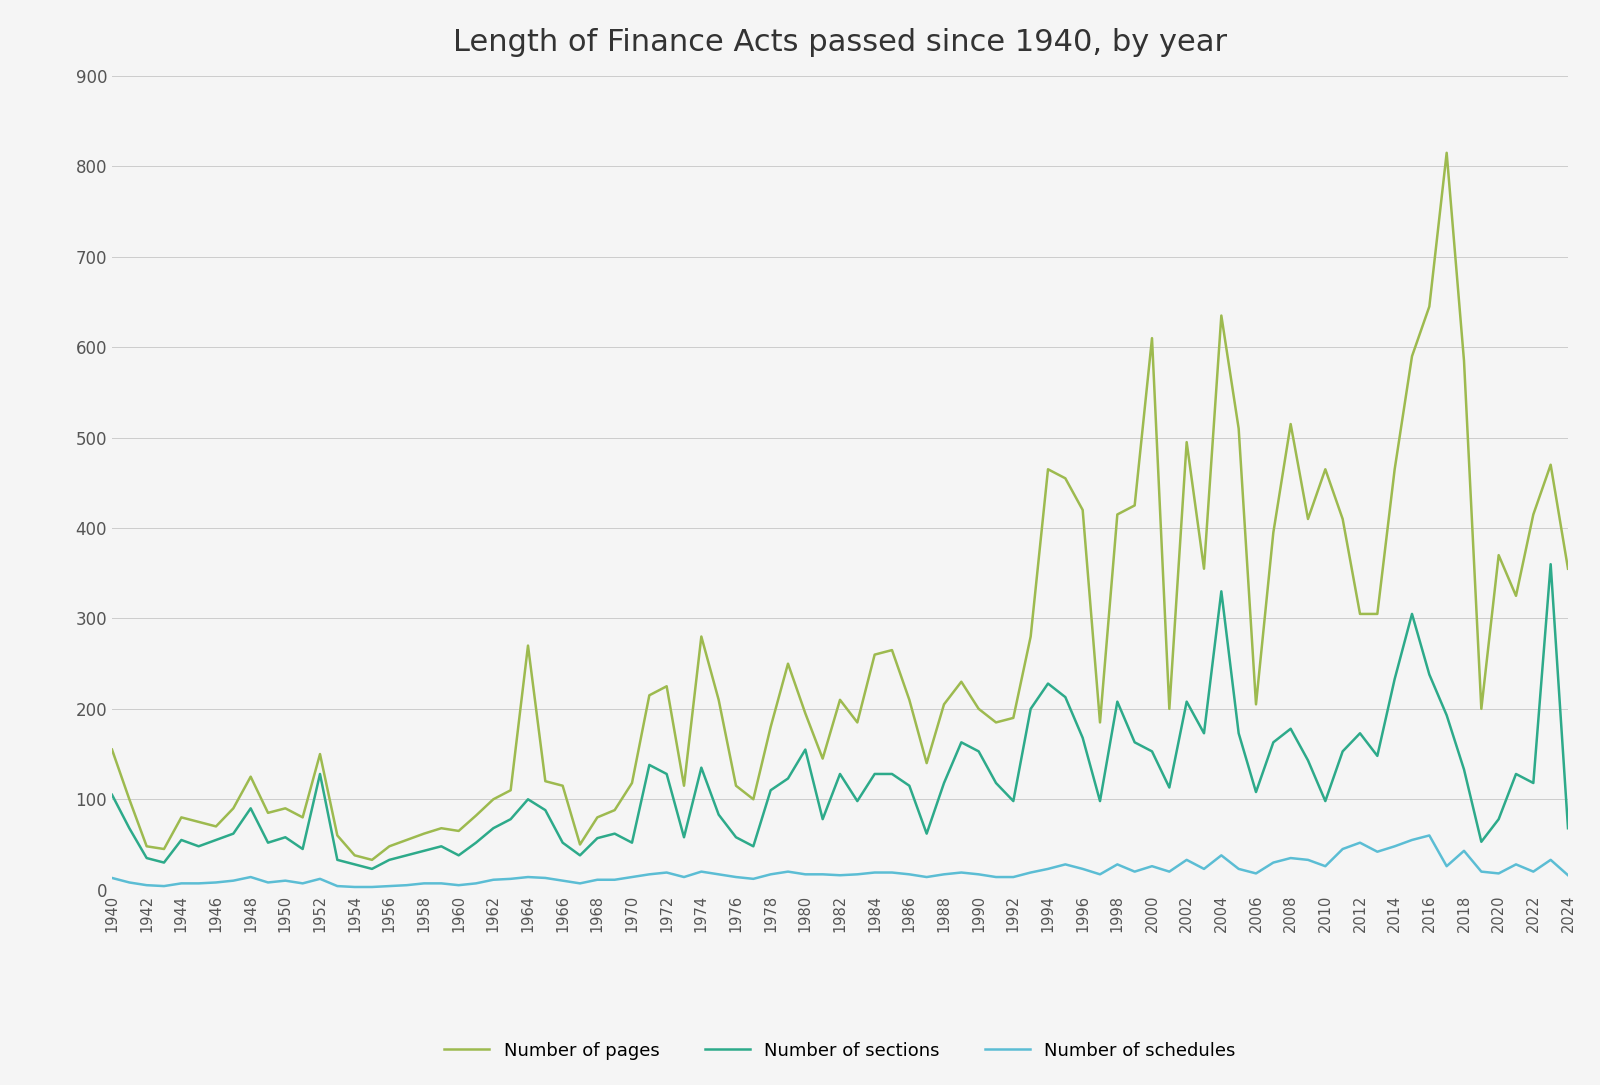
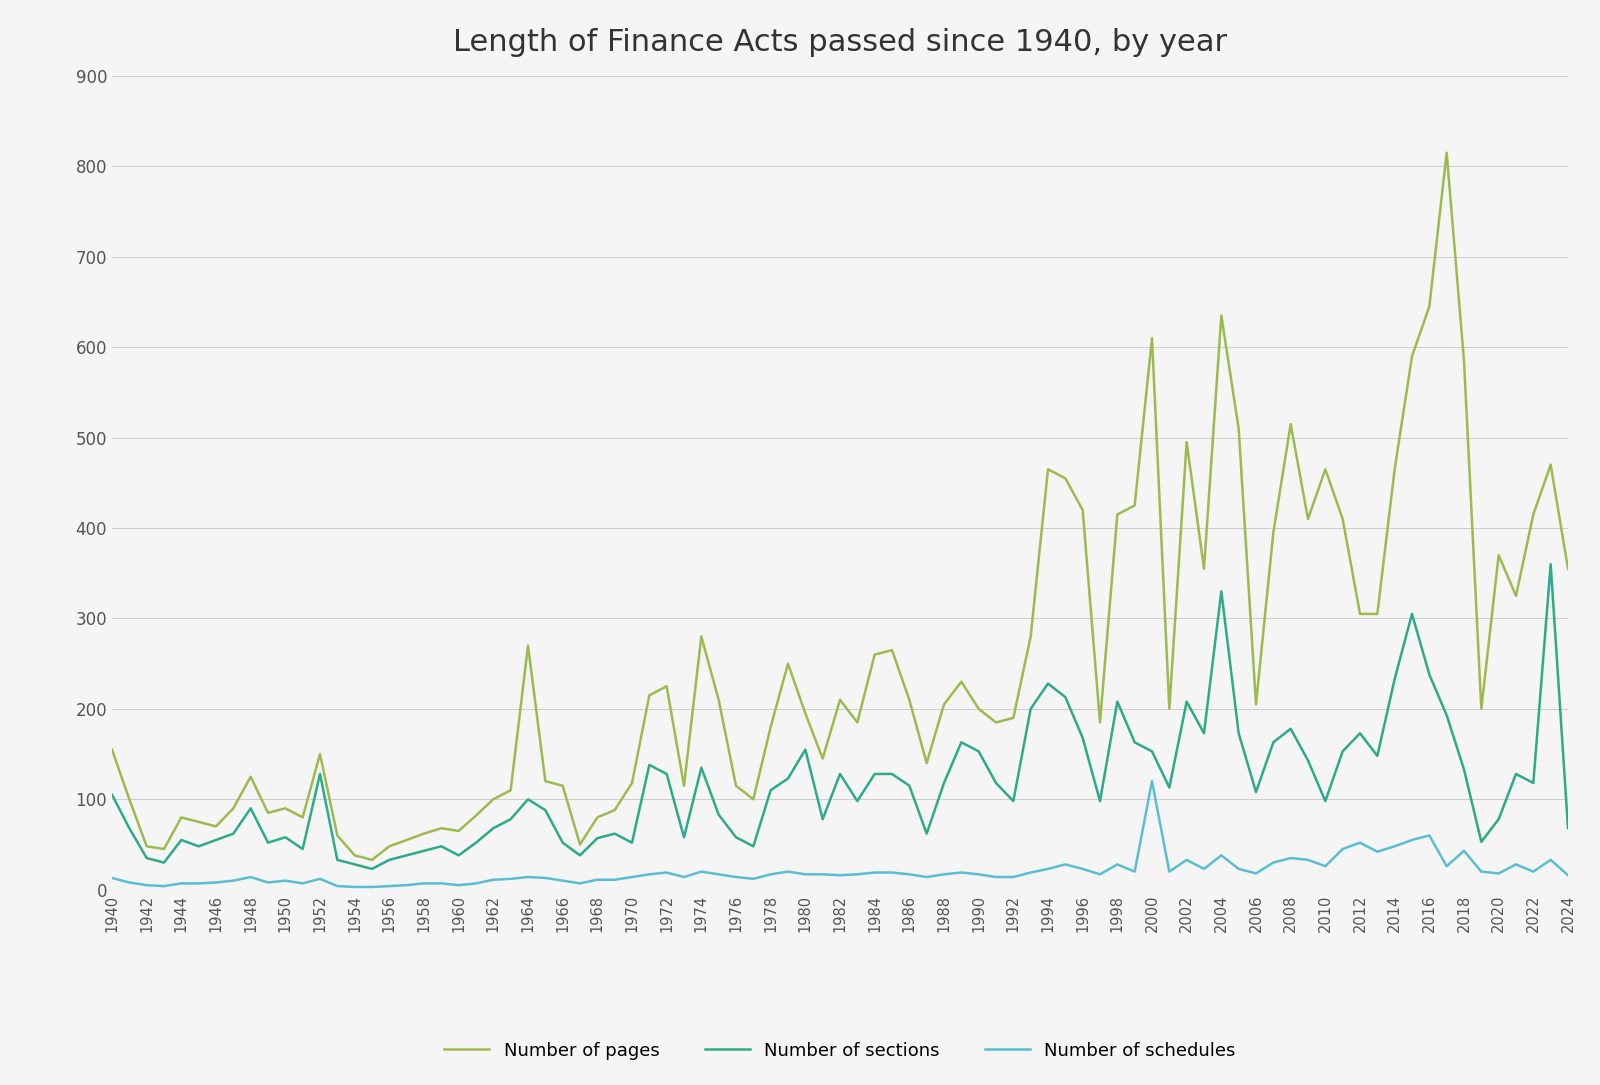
Number of schedules/2000: 26 -> 120
